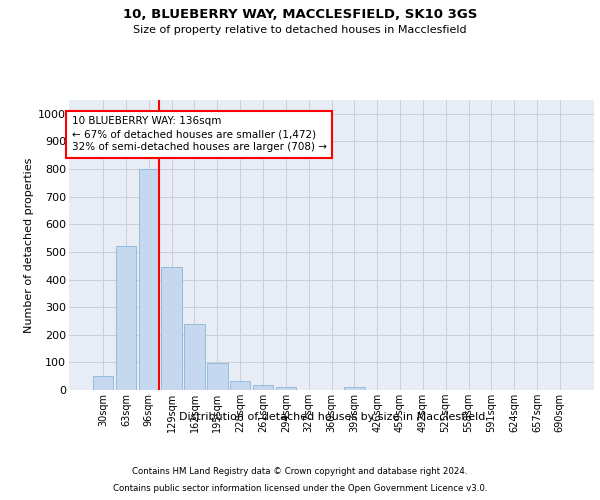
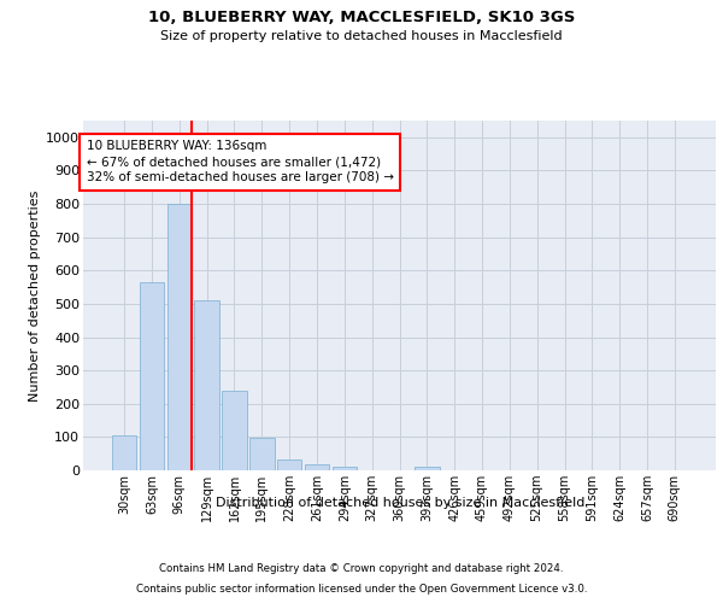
30sqm: 50 -> 105
63sqm: 520 -> 565
129sqm: 445 -> 510
